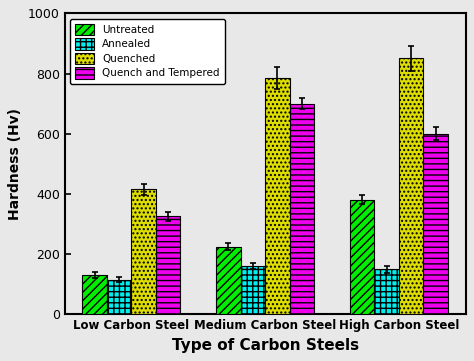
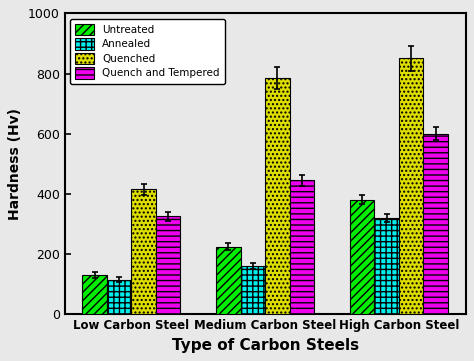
Quench and Tempered/Medium Carbon Steel: 700 -> 445
Annealed/High Carbon Steel: 150 -> 320
